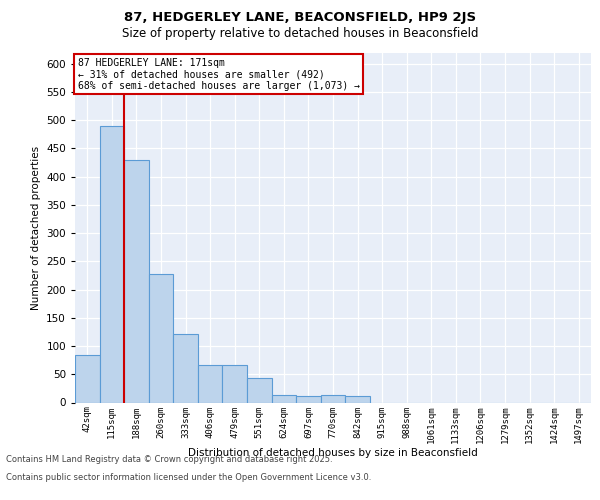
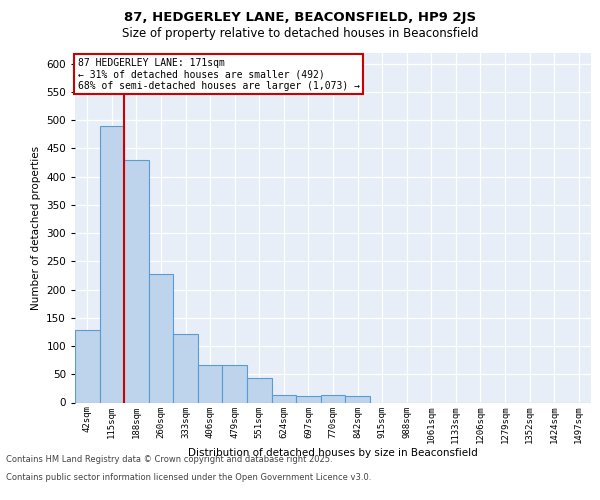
42sqm: 84 -> 128
